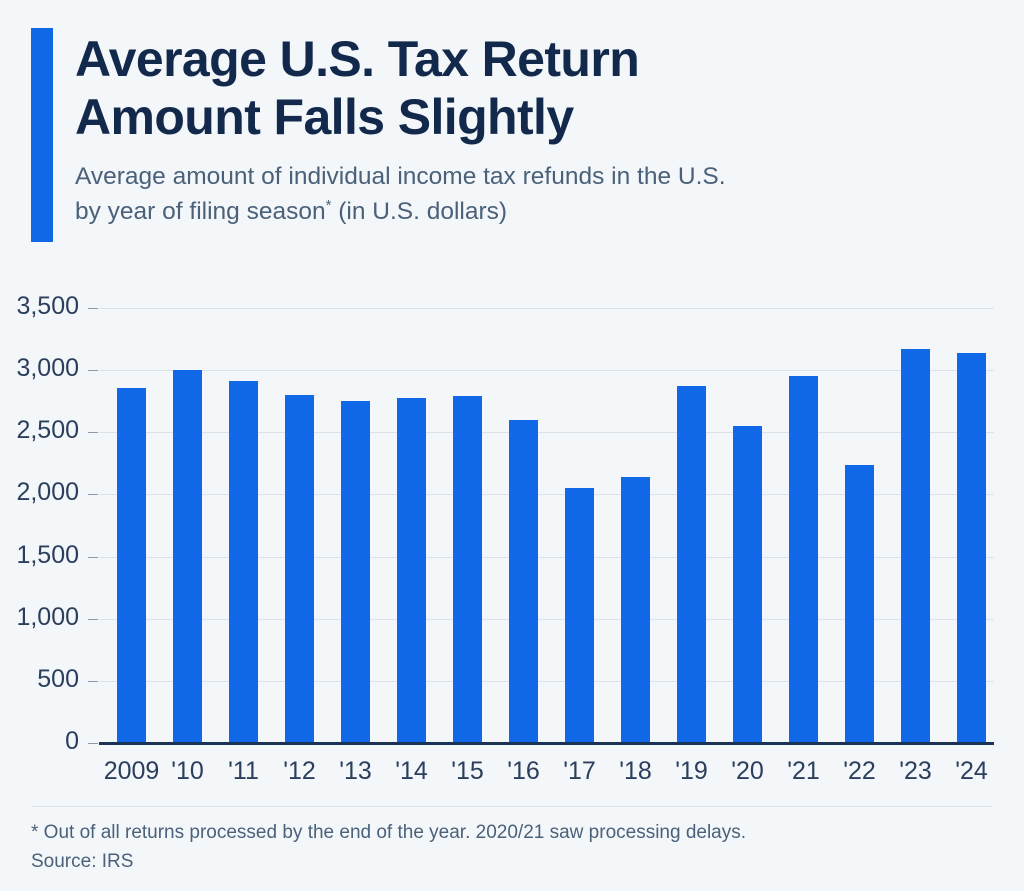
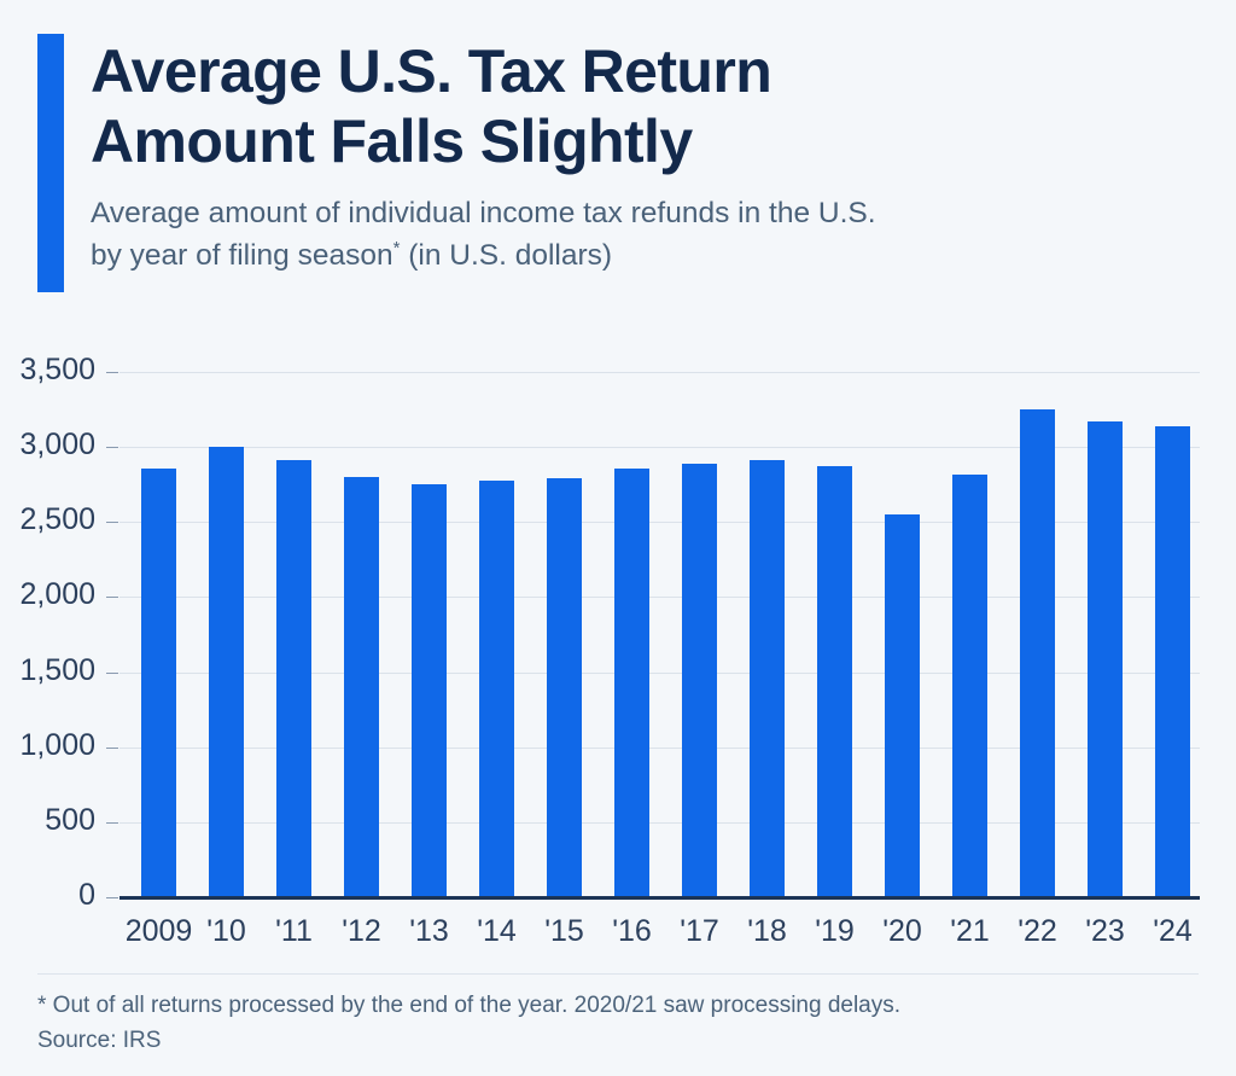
'16: 2600 -> 2860
'17: 2050 -> 2890
'18: 2140 -> 2910
'21: 2950 -> 2820
'22: 2240 -> 3250
